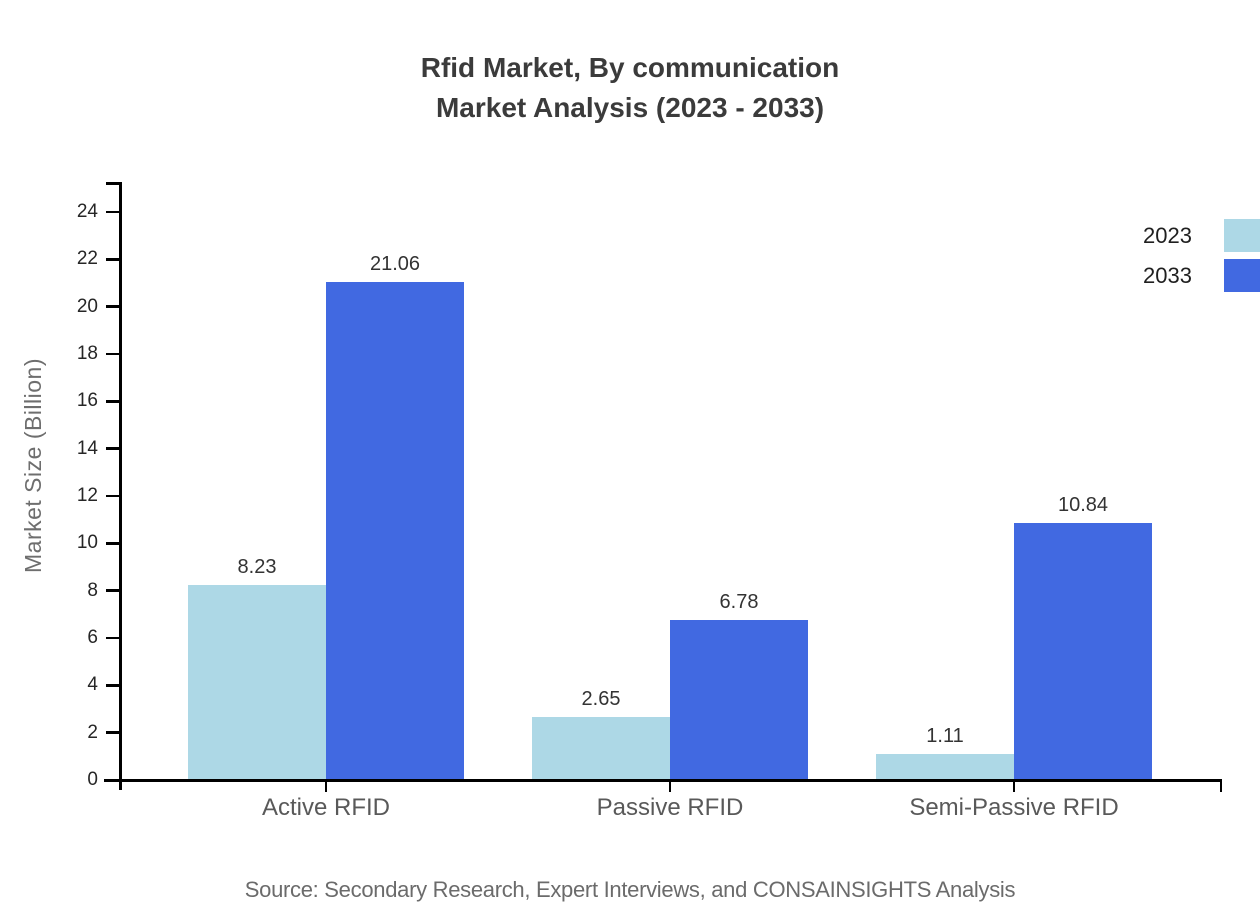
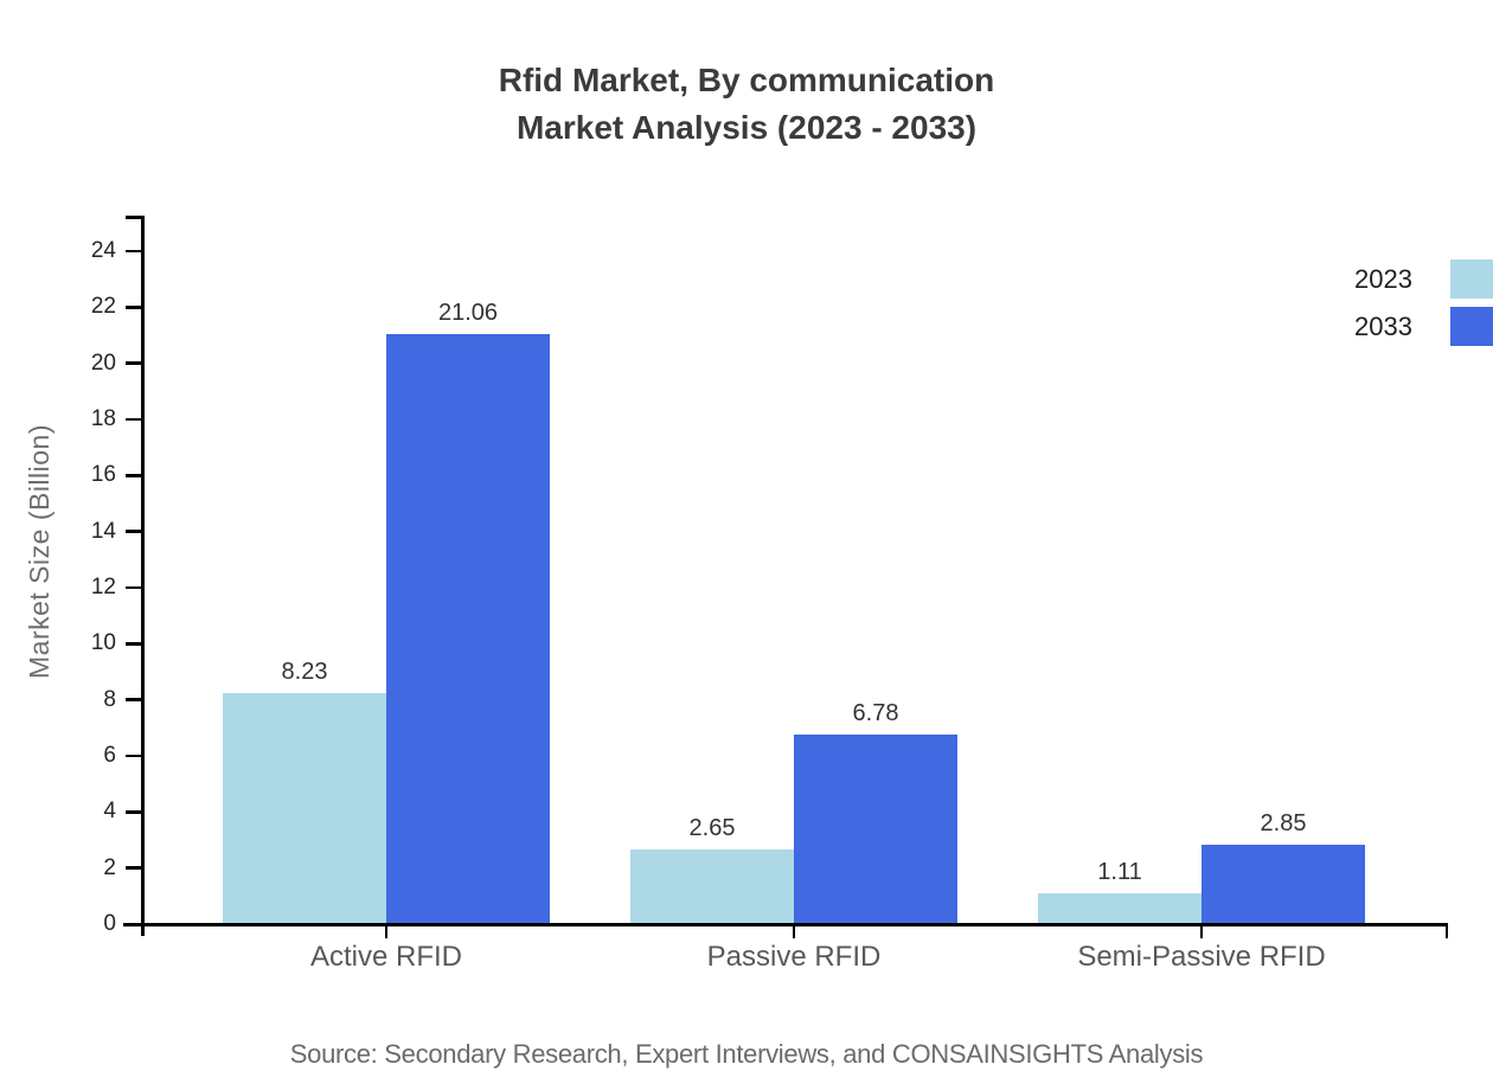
2033/Semi-Passive RFID: 10.84 -> 2.85
